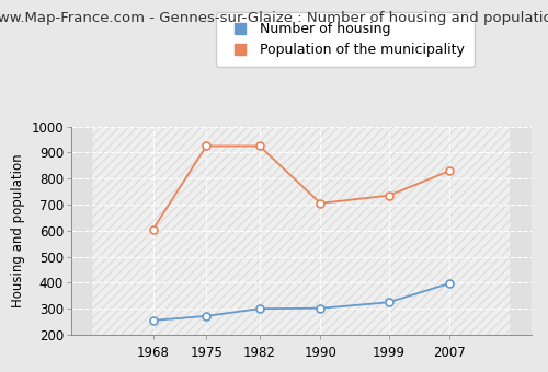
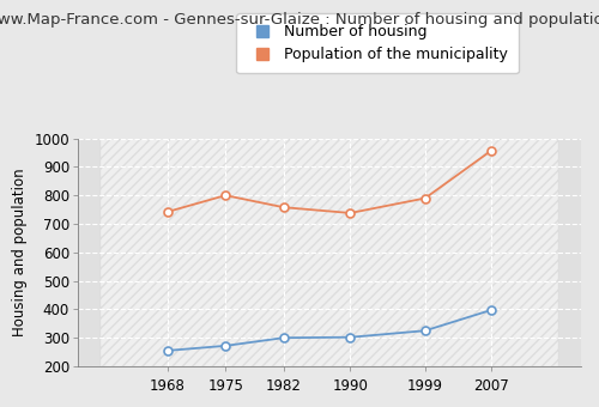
Population of the municipality/1968: 605 -> 742
Population of the municipality/1975: 925 -> 800
Population of the municipality/1982: 925 -> 758
Population of the municipality/1990: 705 -> 738
Population of the municipality/1999: 735 -> 790
Population of the municipality/2007: 830 -> 958
